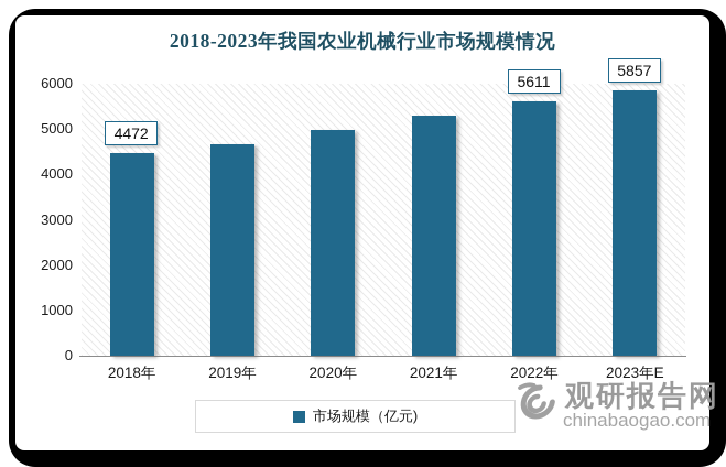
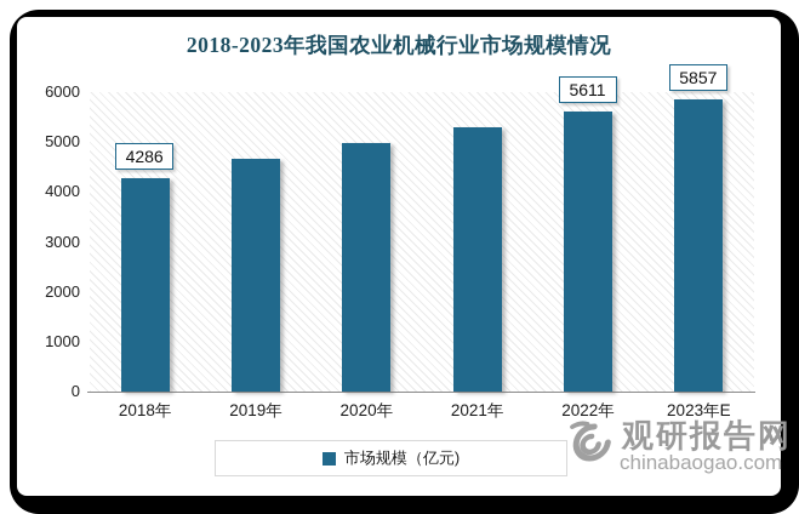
2018年: 4472 -> 4286
